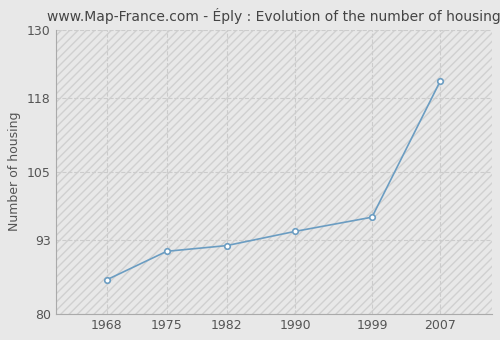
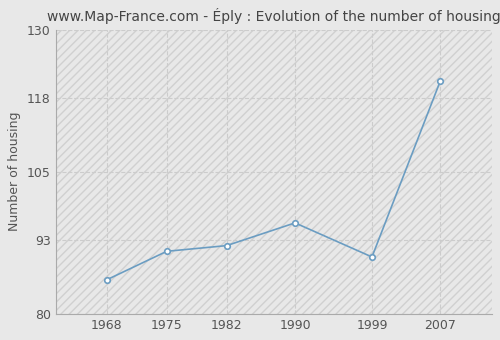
1990: 94.5 -> 96.0
1999: 97.0 -> 90.0
